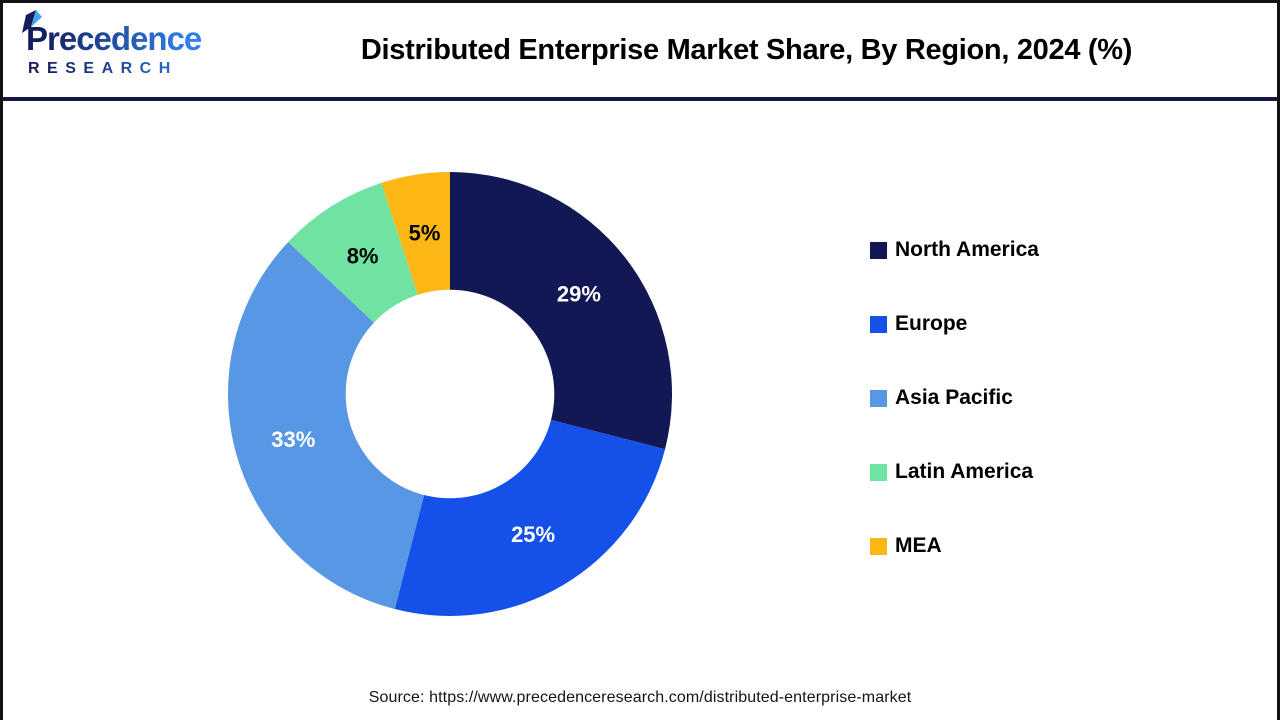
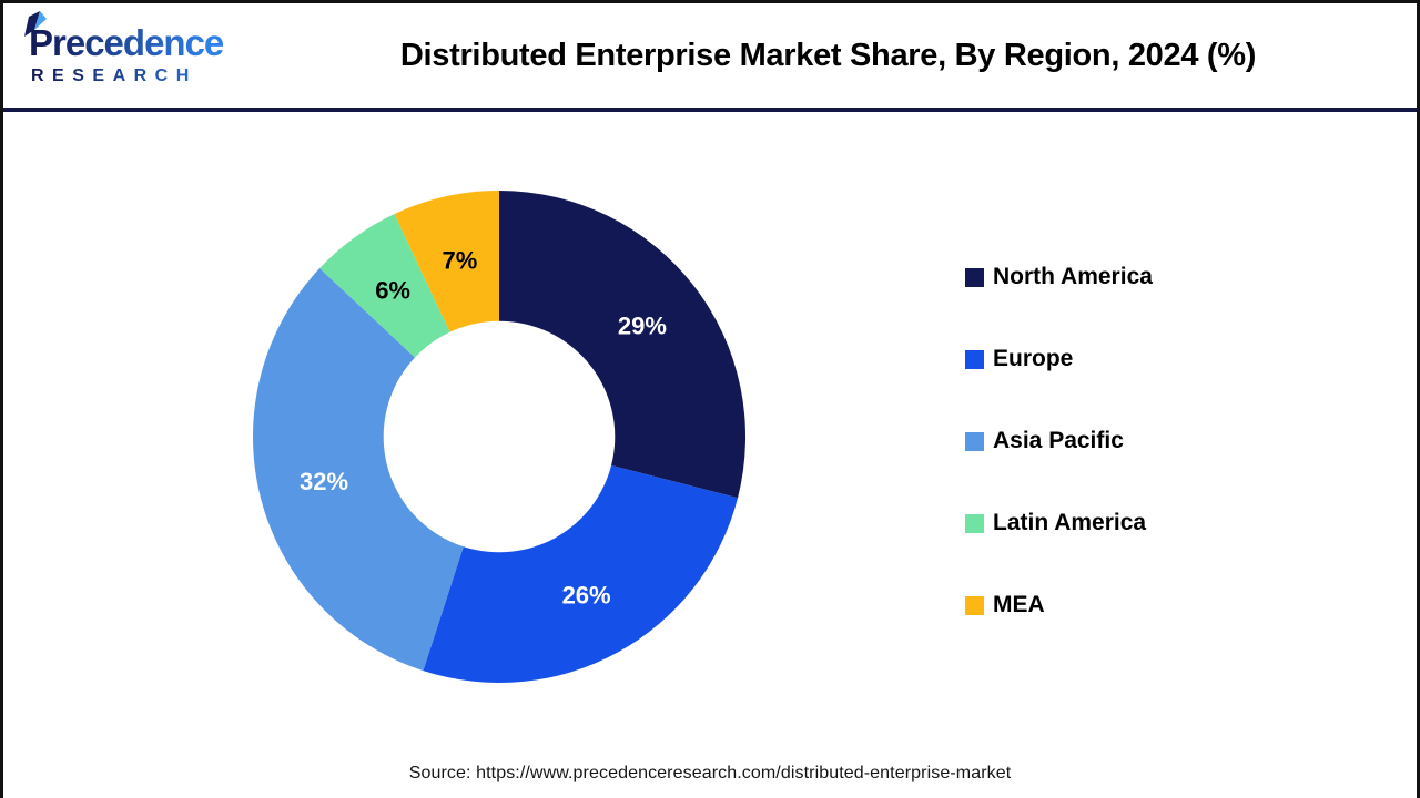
Europe: 25% -> 26%
Asia Pacific: 33% -> 32%
Latin America: 8% -> 6%
MEA: 5% -> 7%
